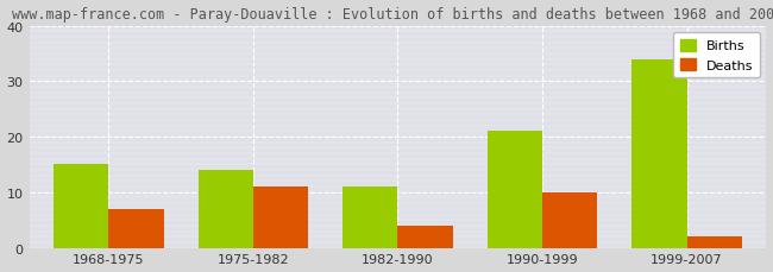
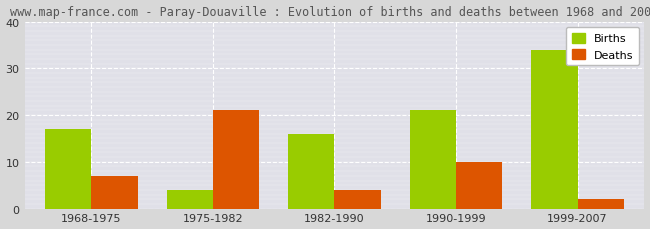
Births/1968-1975: 15 -> 17
Births/1975-1982: 14 -> 4
Deaths/1975-1982: 11 -> 21
Births/1982-1990: 11 -> 16
